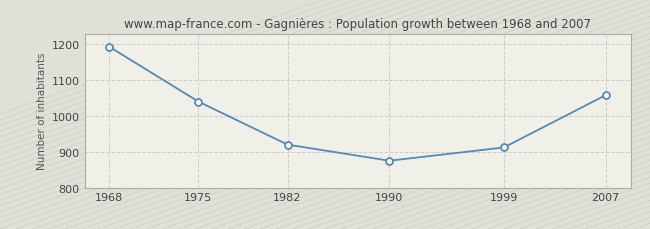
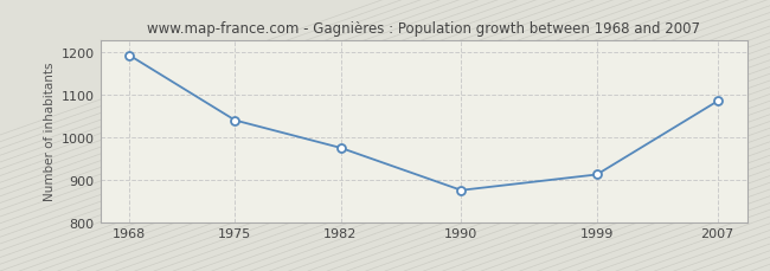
1982: 920 -> 975
2007: 1058 -> 1085
